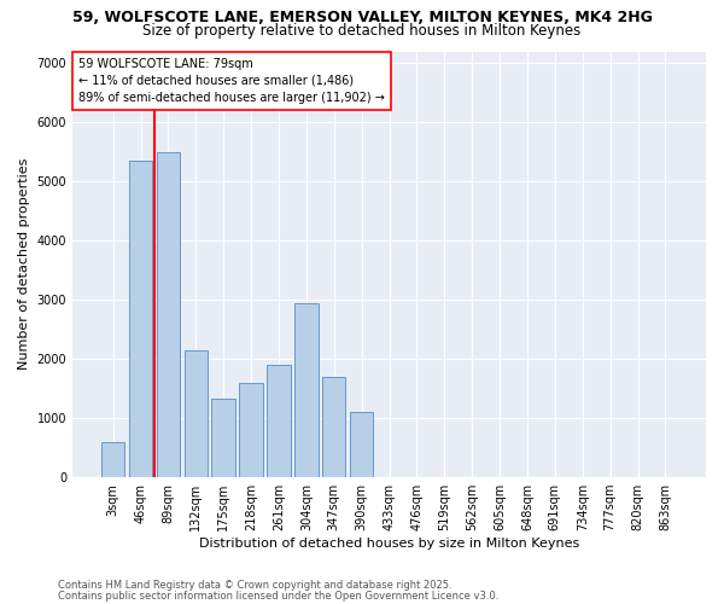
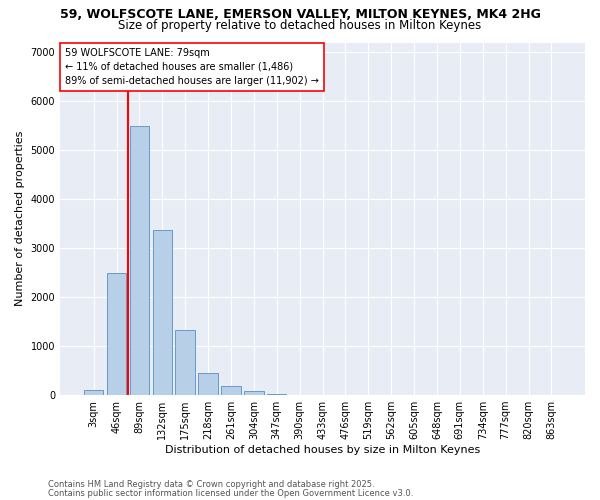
3sqm: 600 -> 100
46sqm: 5350 -> 2500
132sqm: 2150 -> 3380
218sqm: 1600 -> 460
261sqm: 1900 -> 180
304sqm: 2950 -> 90
347sqm: 1700 -> 30
390sqm: 1100 -> 0
